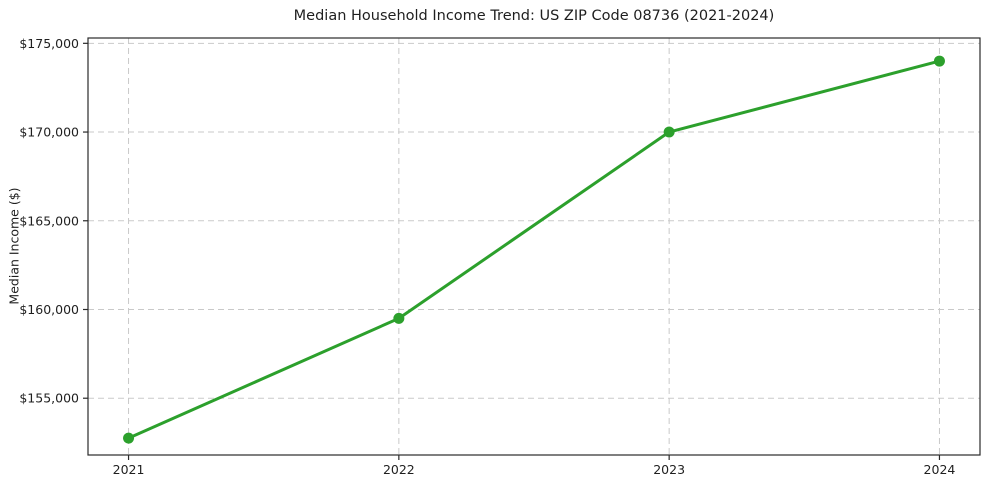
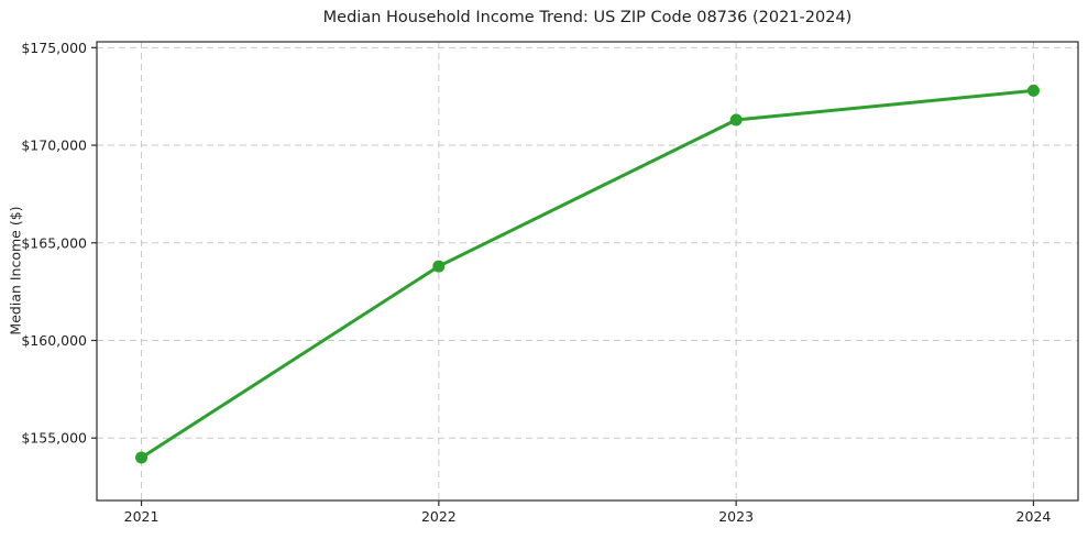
2021: $152800 -> $154000
2022: $159500 -> $163800
2023: $170000 -> $171300
2024: $174000 -> $172800
